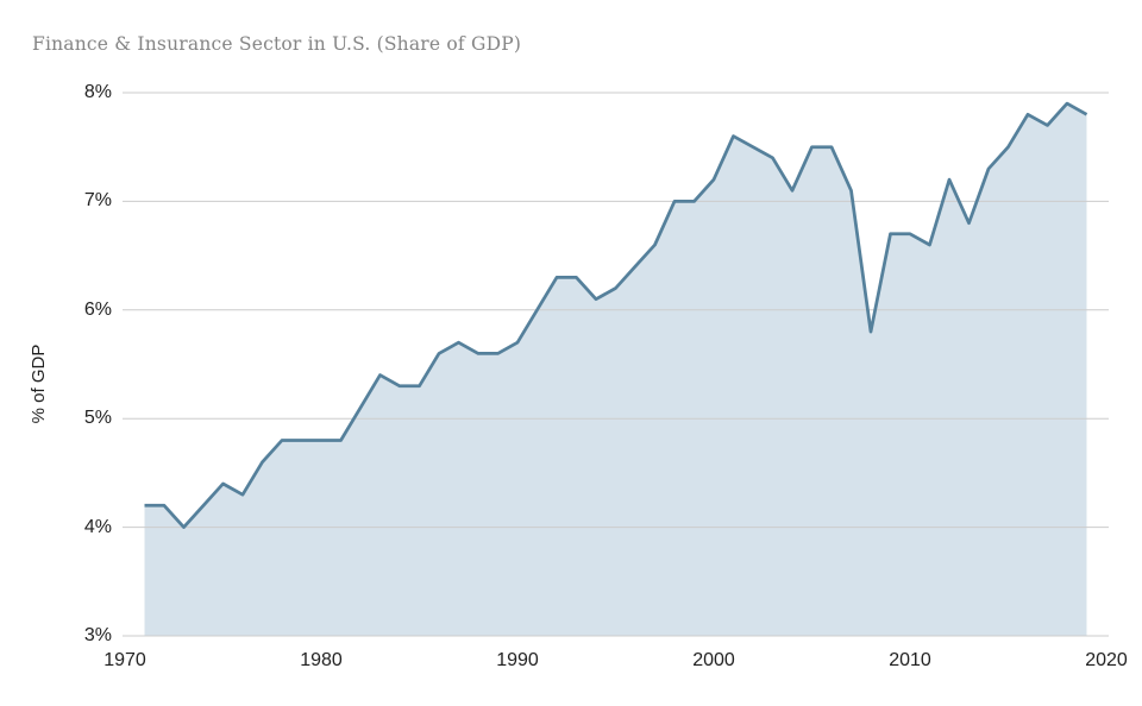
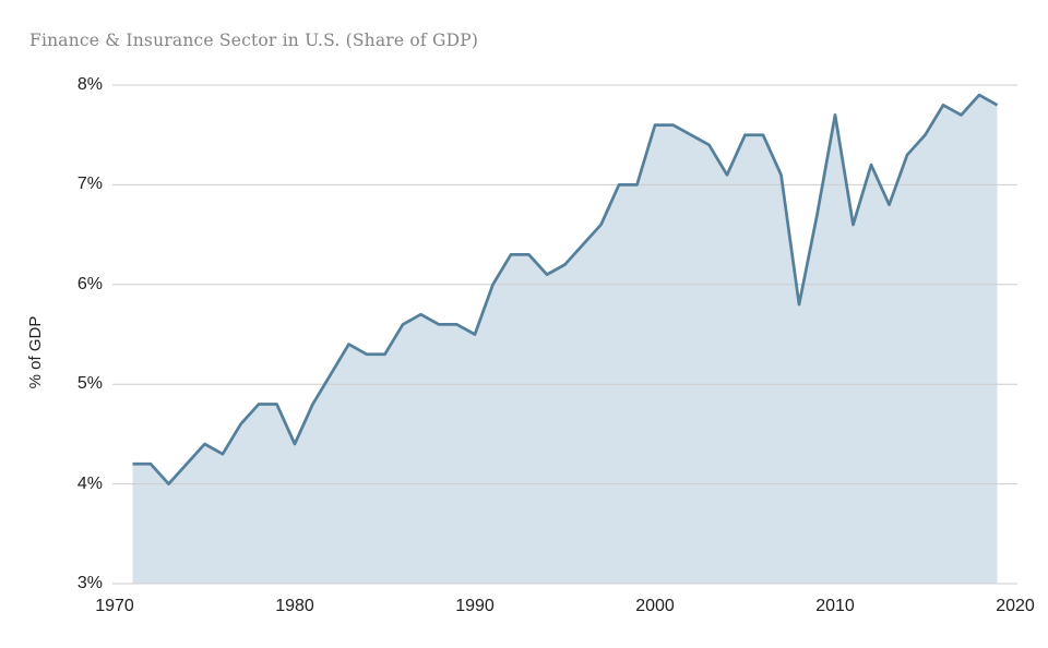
1980: 4.8% -> 4.4%
1990: 5.7% -> 5.5%
2000: 7.2% -> 7.6%
2010: 6.7% -> 7.7%
